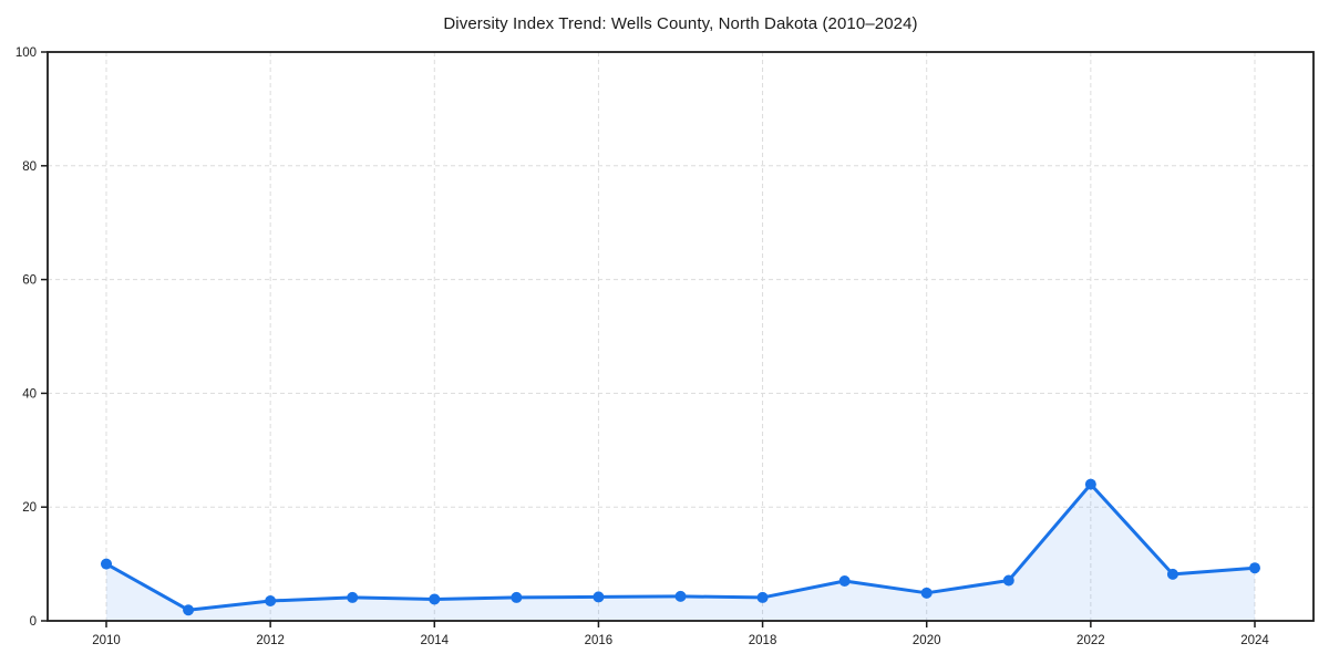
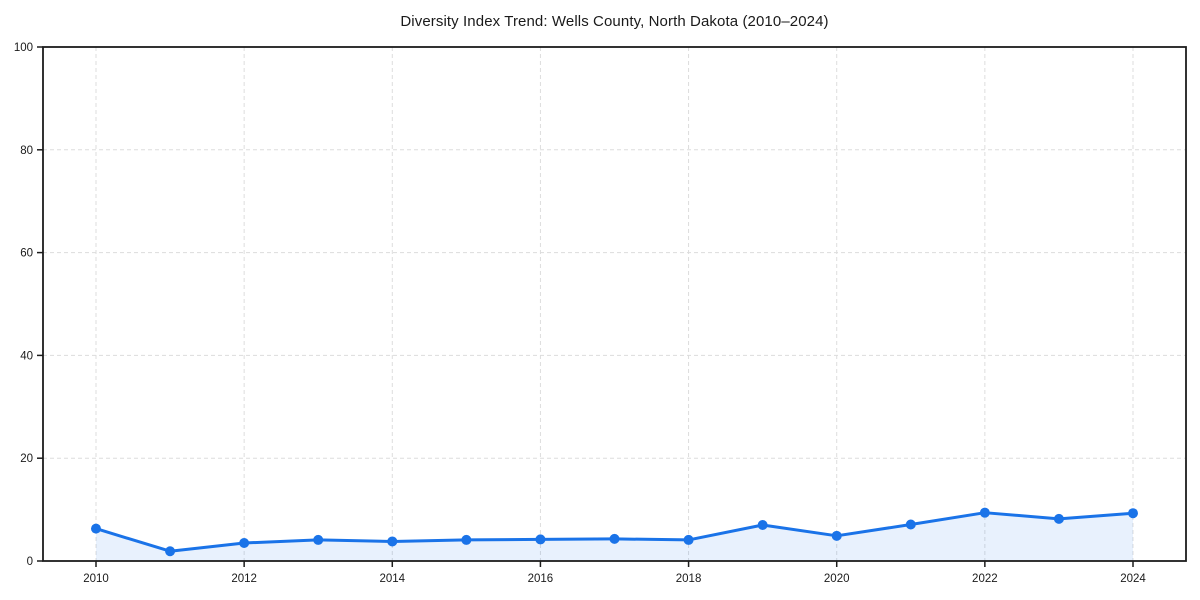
2010: 10 -> 6
2022: 24 -> 9
